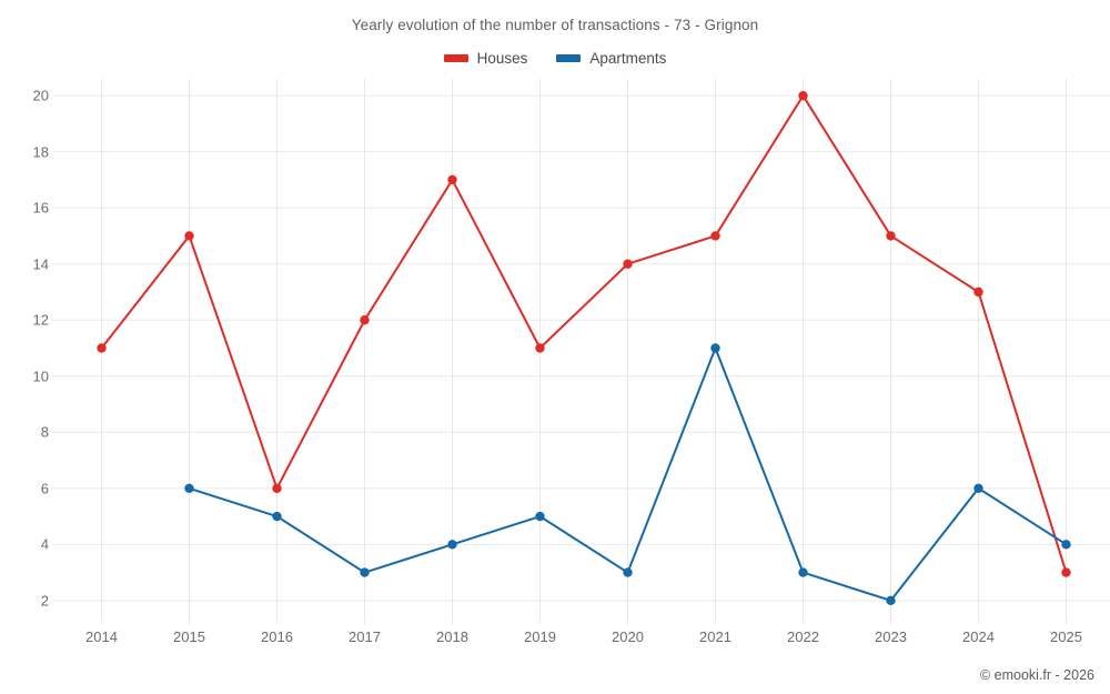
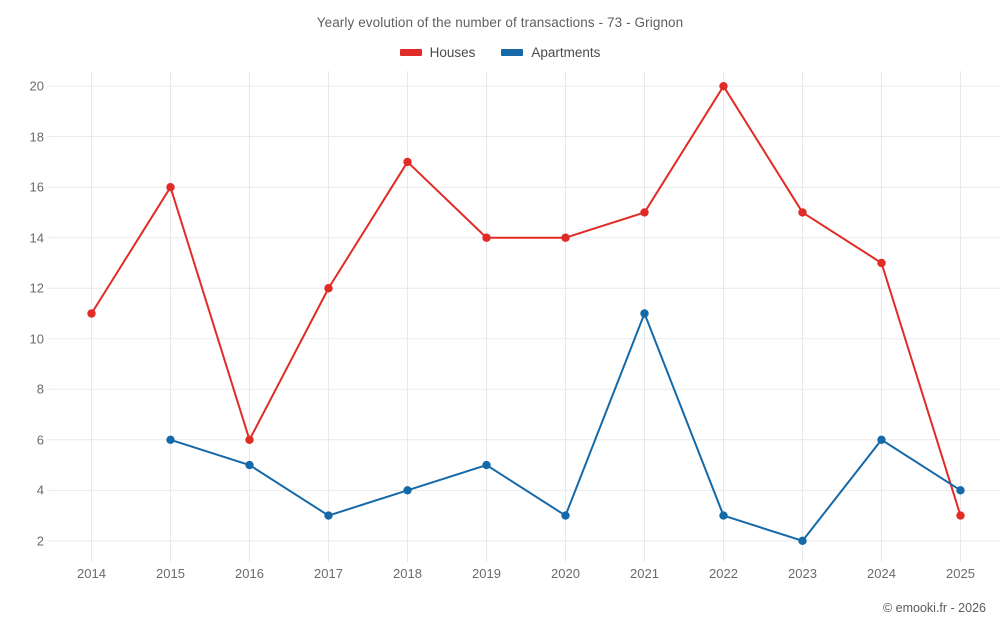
Houses/2015: 15 -> 16
Houses/2019: 11 -> 14
